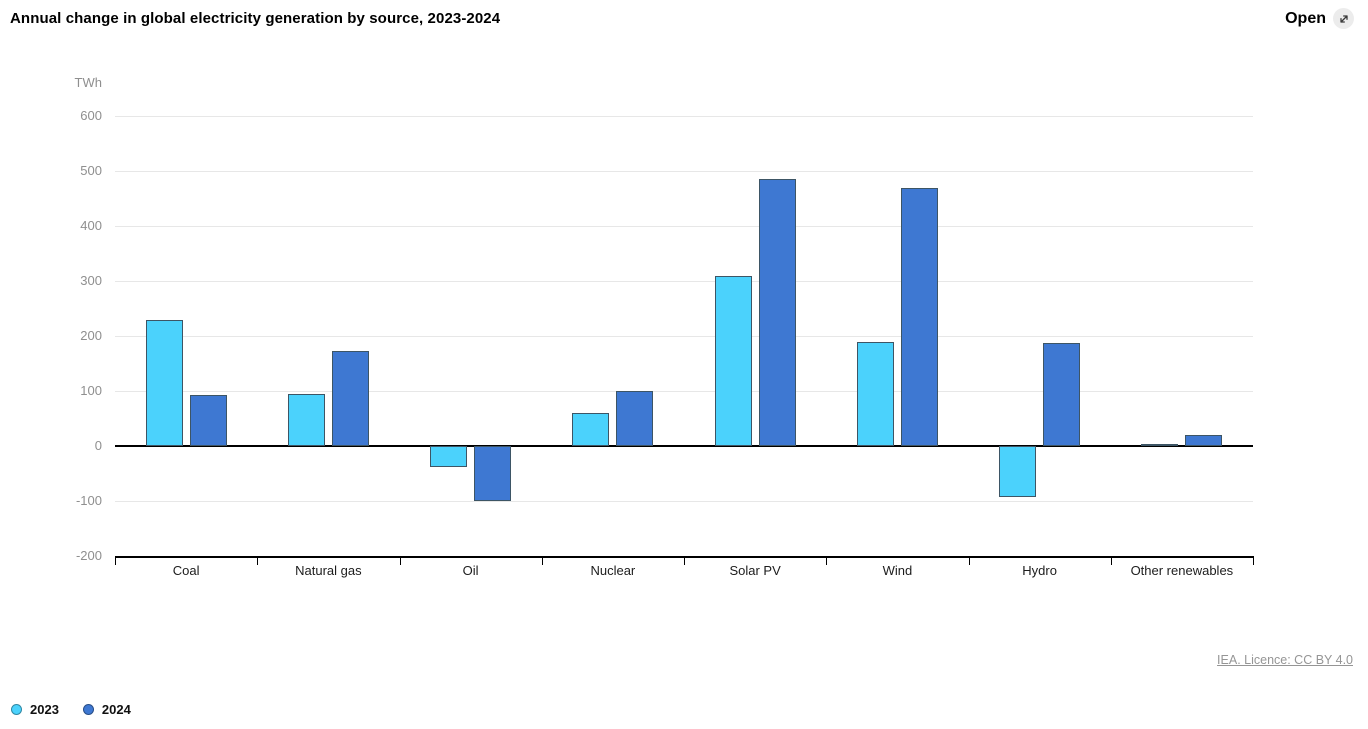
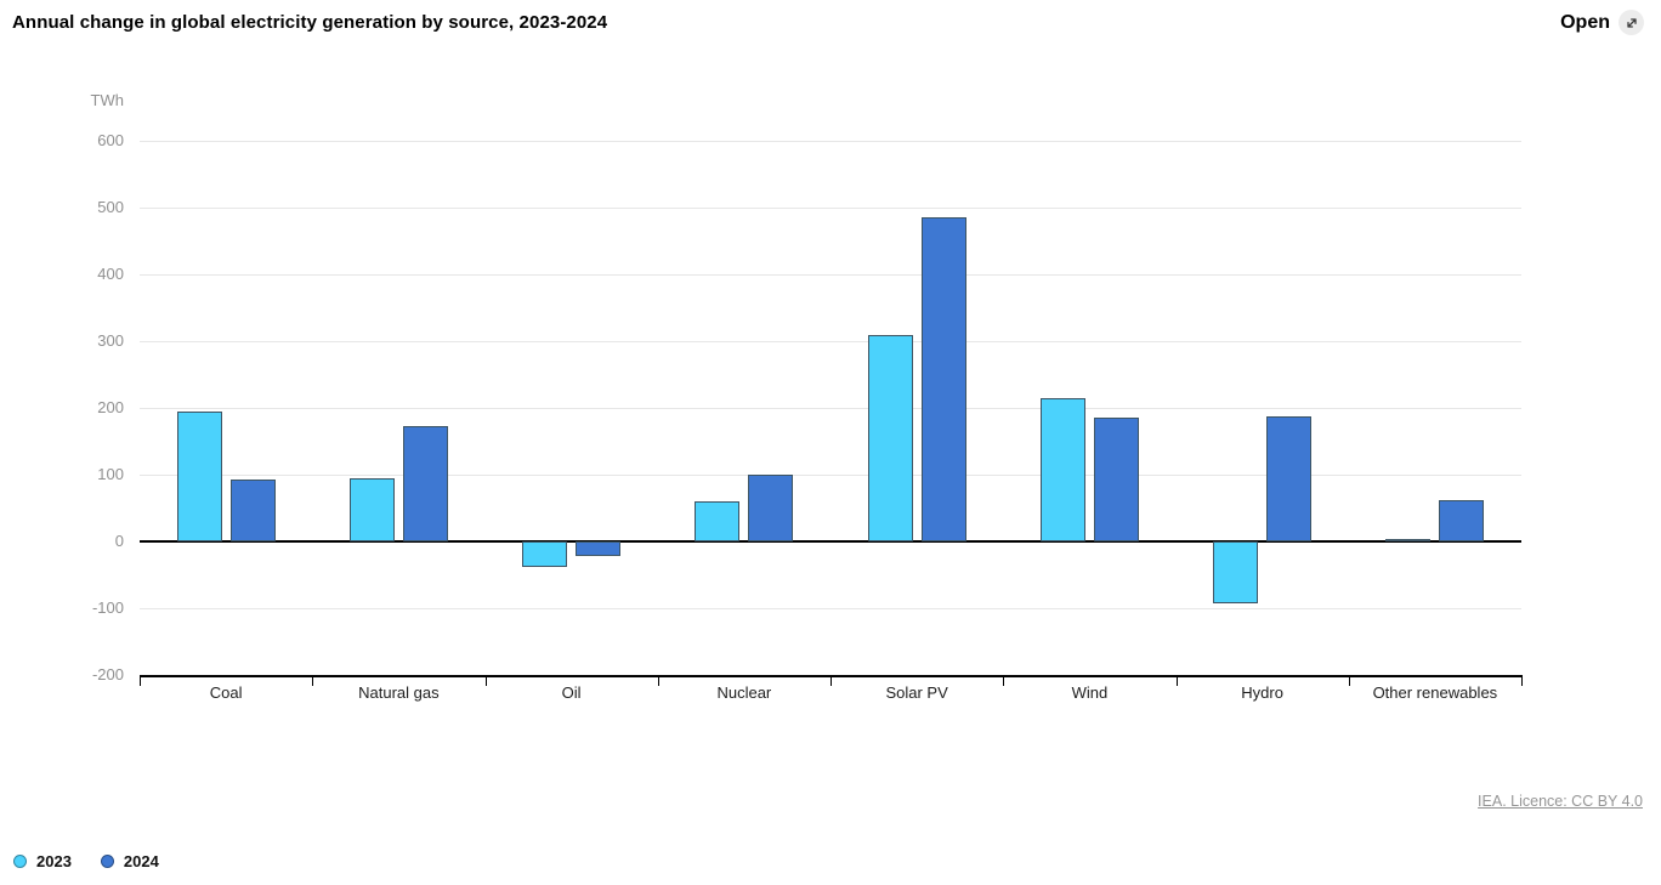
2023/Coal: 230 -> 200
2024/Oil: -100 -> -20
2023/Wind: 190 -> 220
2024/Wind: 470 -> 190
2024/Other renewables: 20 -> 60
